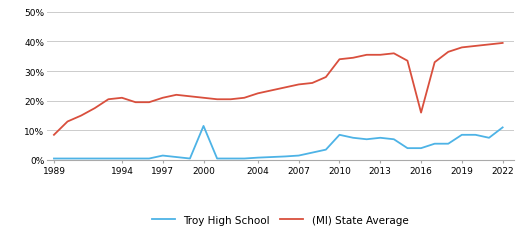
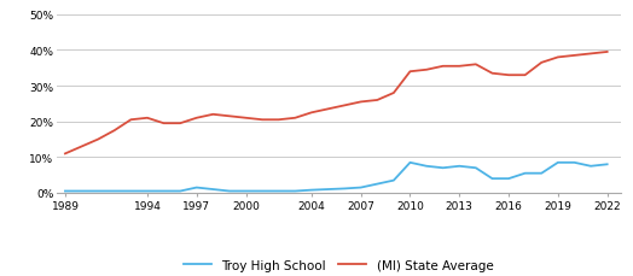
(MI) State Average/1989: 8.5% -> 11.0%
Troy High School/2000: 11.5% -> 0.5%
(MI) State Average/2016: 16.0% -> 33.0%
Troy High School/2022: 11.0% -> 8.0%
